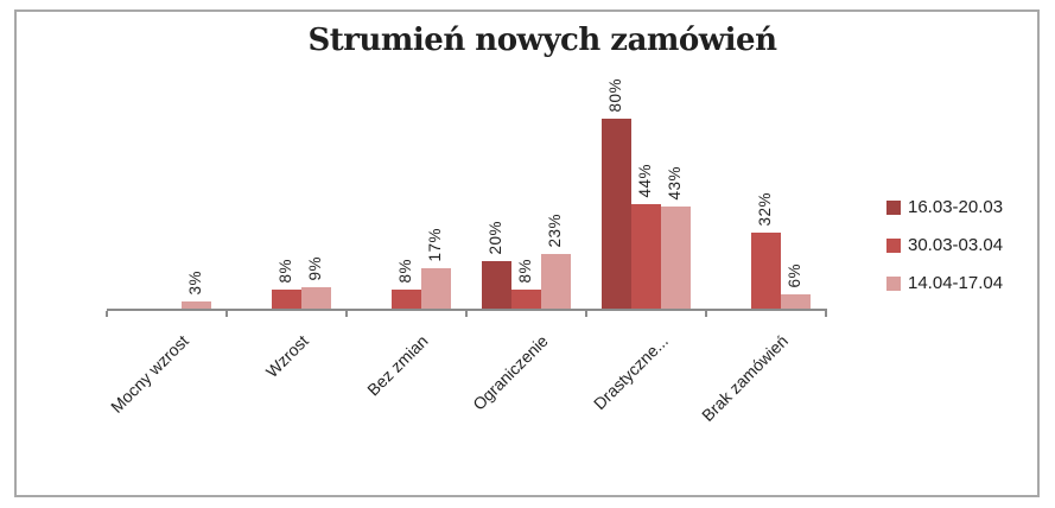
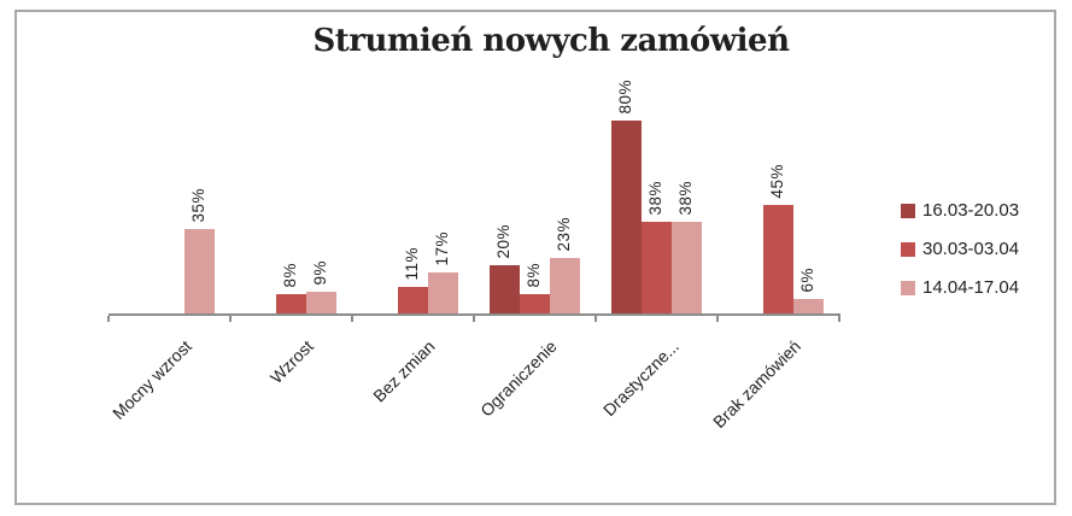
14.04-17.04/Mocny wzrost: 3% -> 35%
30.03-03.04/Bez zmian: 8% -> 11%
30.03-03.04/Drastyczne...: 44% -> 38%
14.04-17.04/Drastyczne...: 43% -> 38%
30.03-03.04/Brak zamówień: 32% -> 45%
